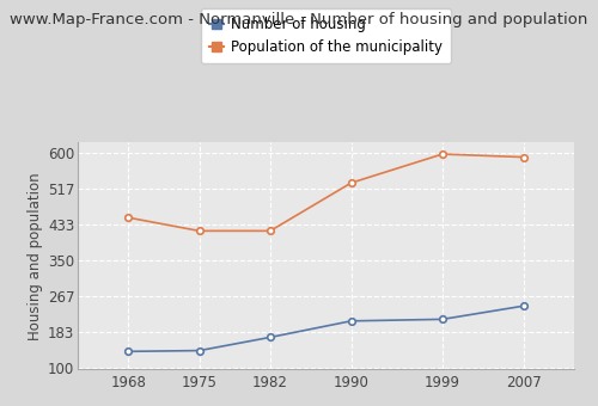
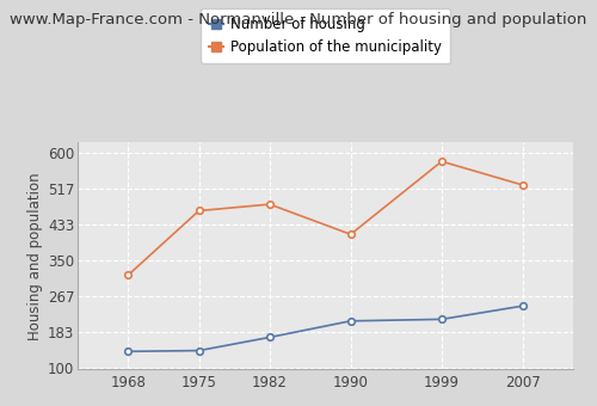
Population of the municipality/1968: 449 -> 315
Population of the municipality/1975: 418 -> 465
Population of the municipality/1982: 418 -> 480
Population of the municipality/1990: 530 -> 410
Population of the municipality/1999: 597 -> 580
Population of the municipality/2007: 590 -> 525
